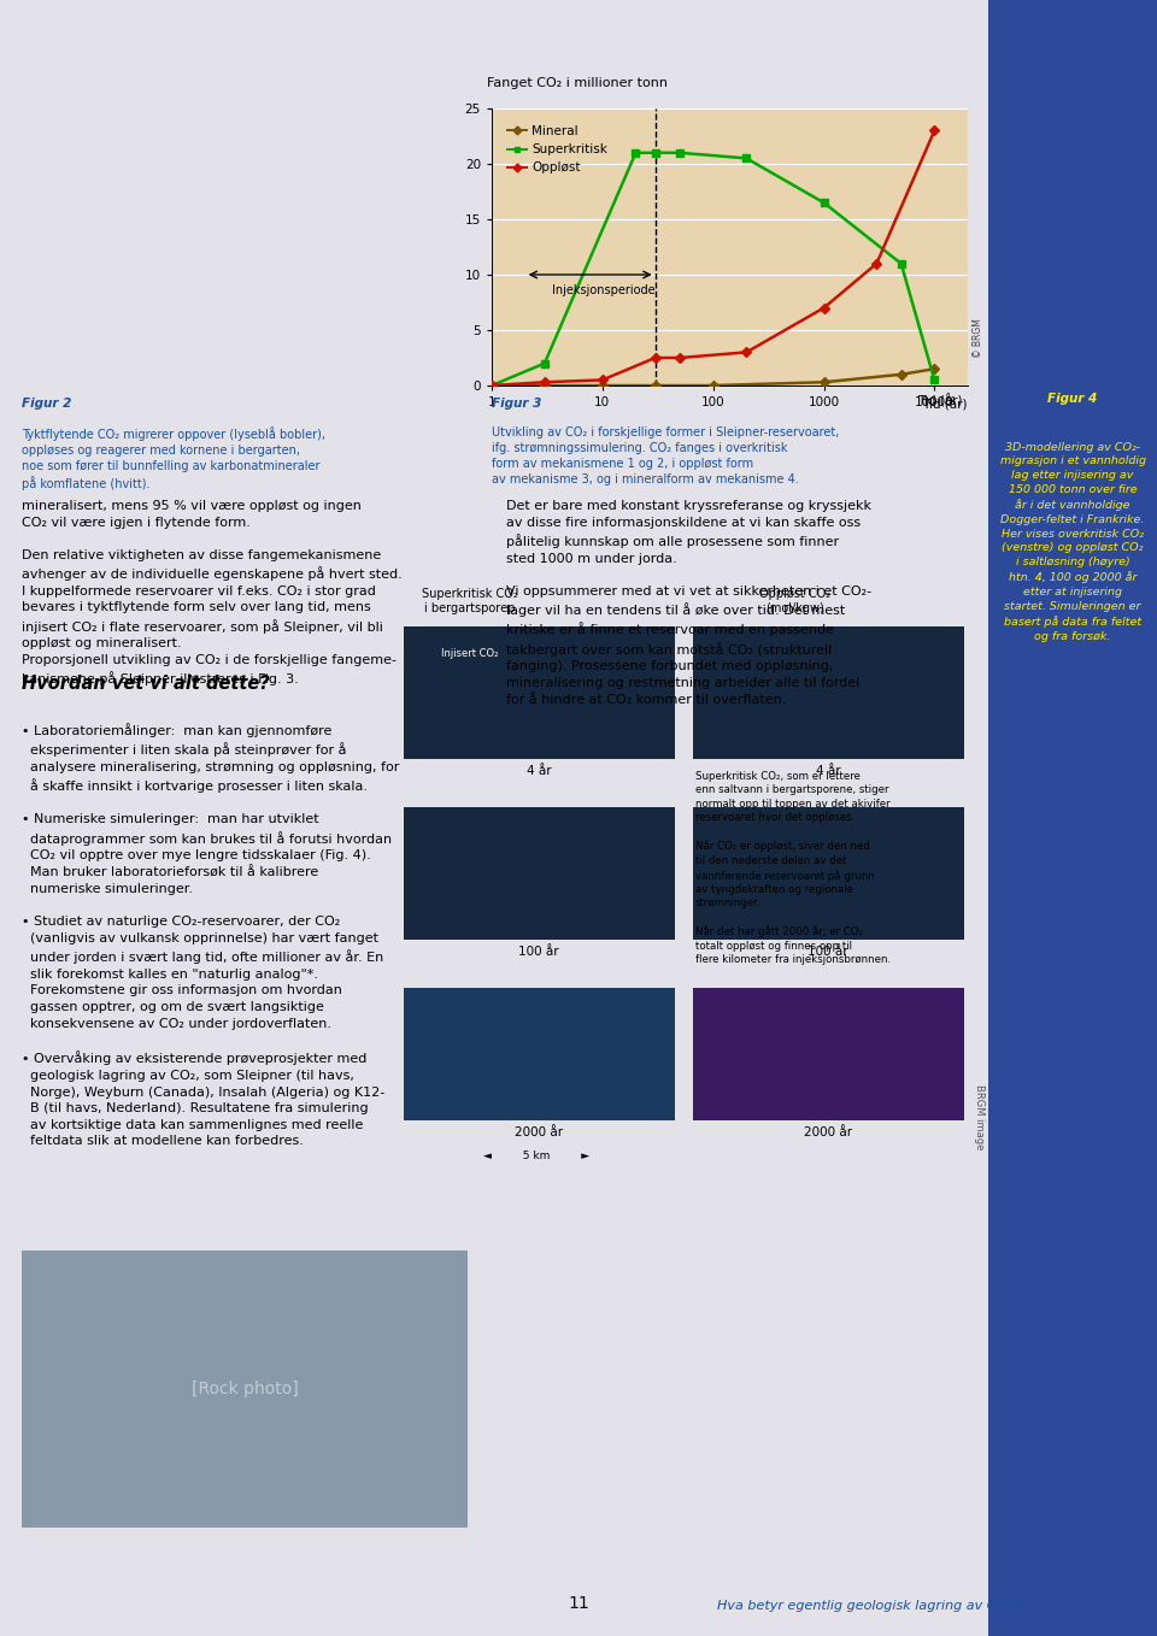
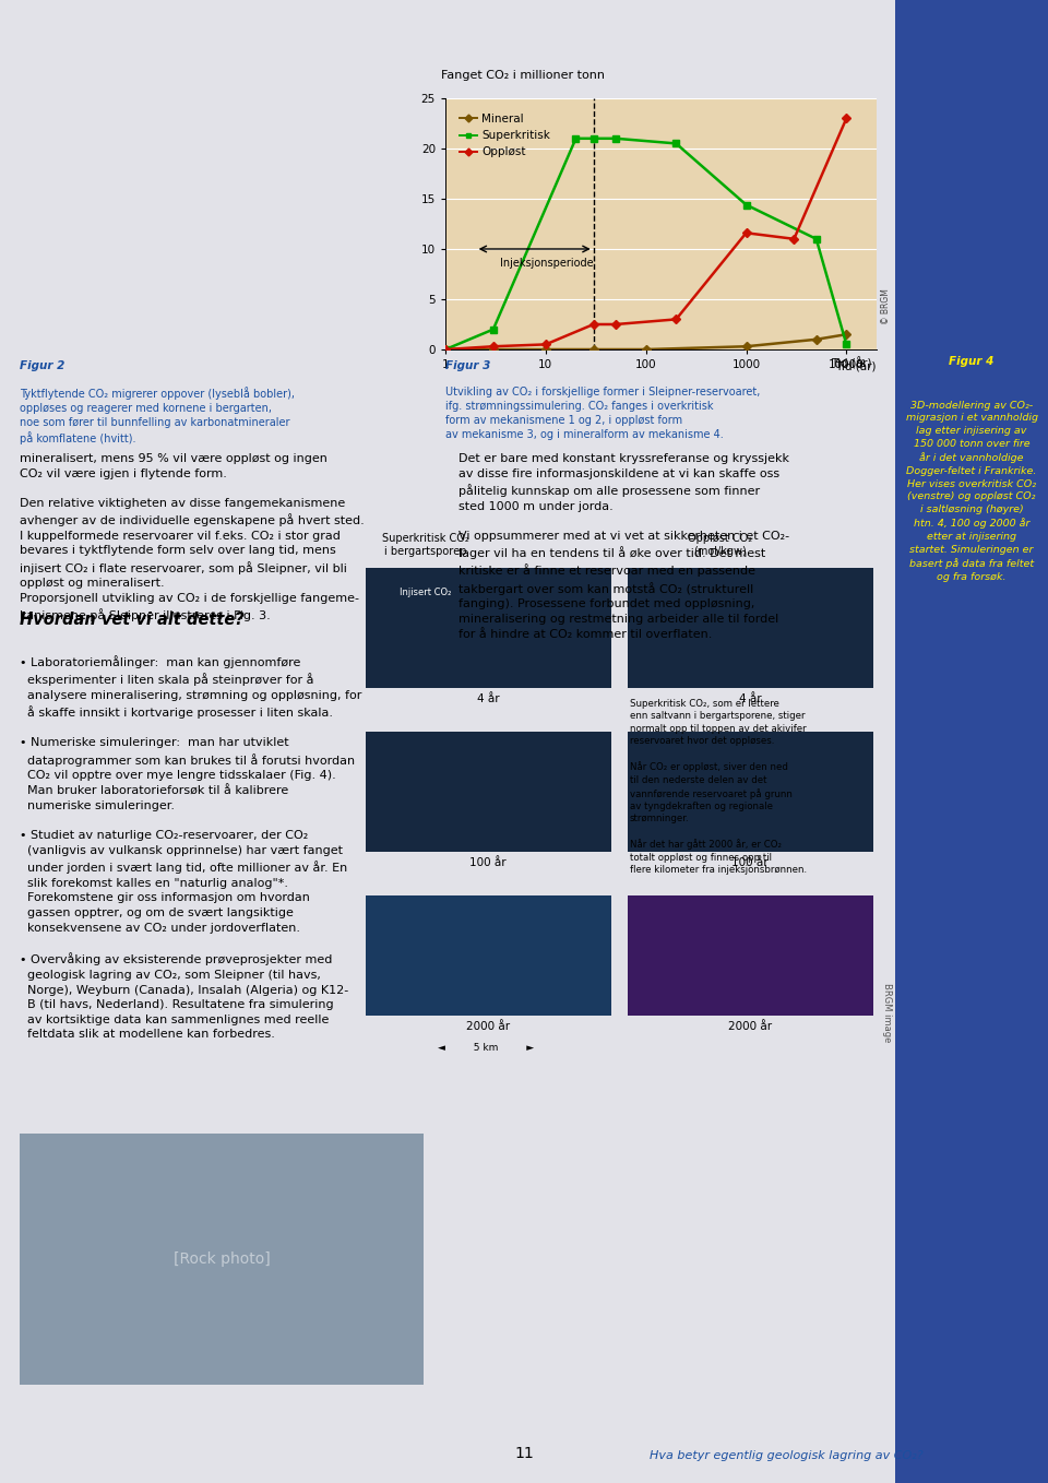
Superkritisk/1000: 16.5 -> 14.4
Oppløst/1000: 7.0 -> 11.6
